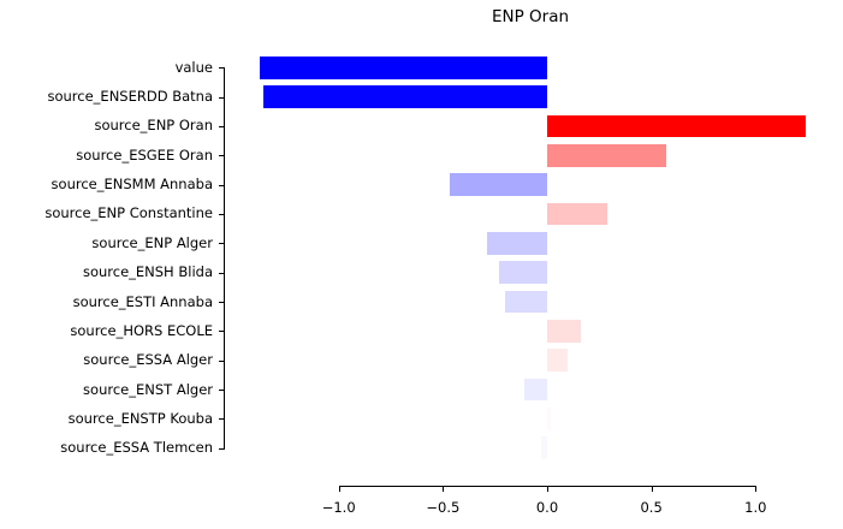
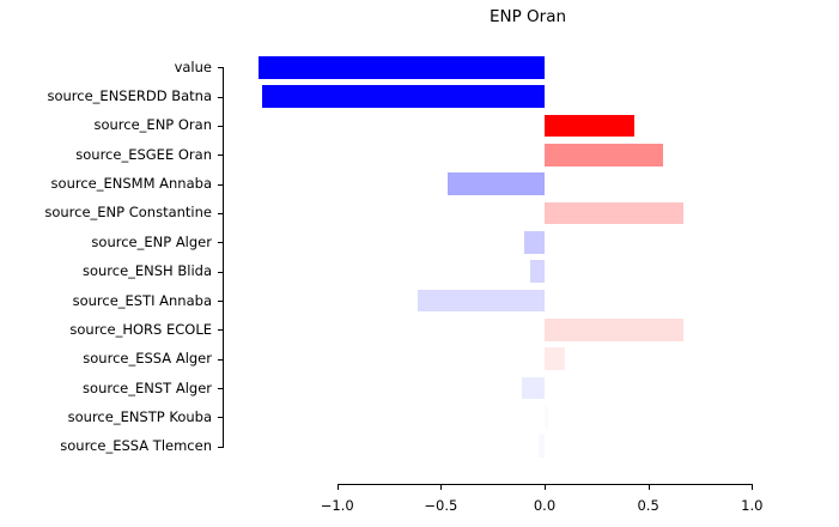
source_ENP Oran: 1.24 -> 0.43
source_ENP Constantine: 0.29 -> 0.67
source_ENP Alger: -0.29 -> -0.10
source_ENSH Blida: -0.23 -> -0.07
source_ESTI Annaba: -0.20 -> -0.61
source_HORS ECOLE: 0.16 -> 0.67
